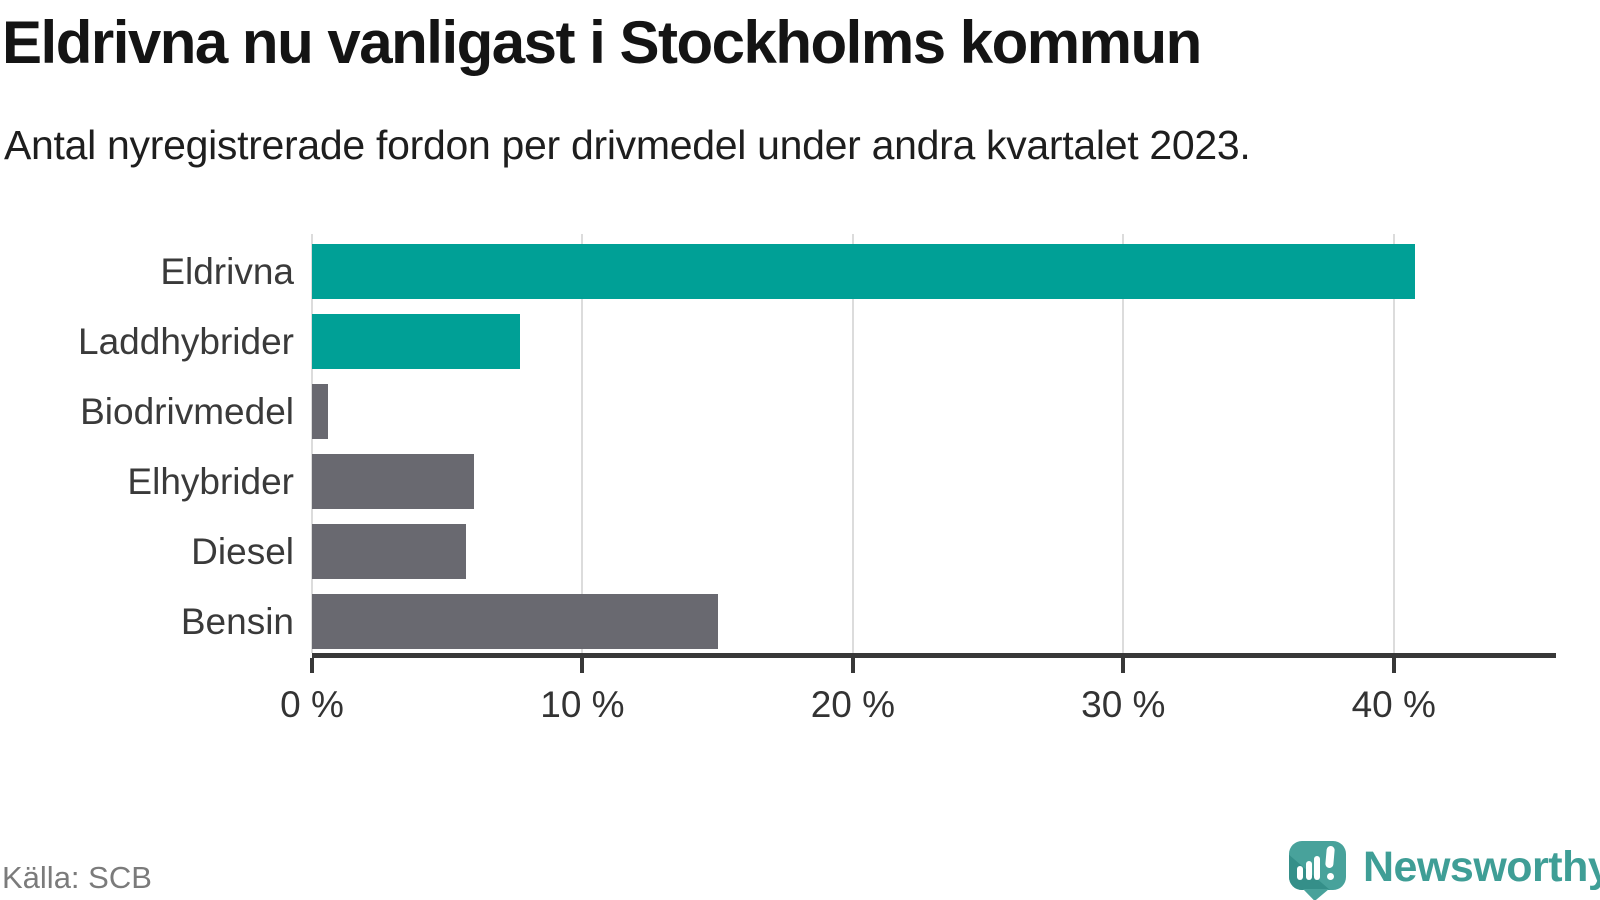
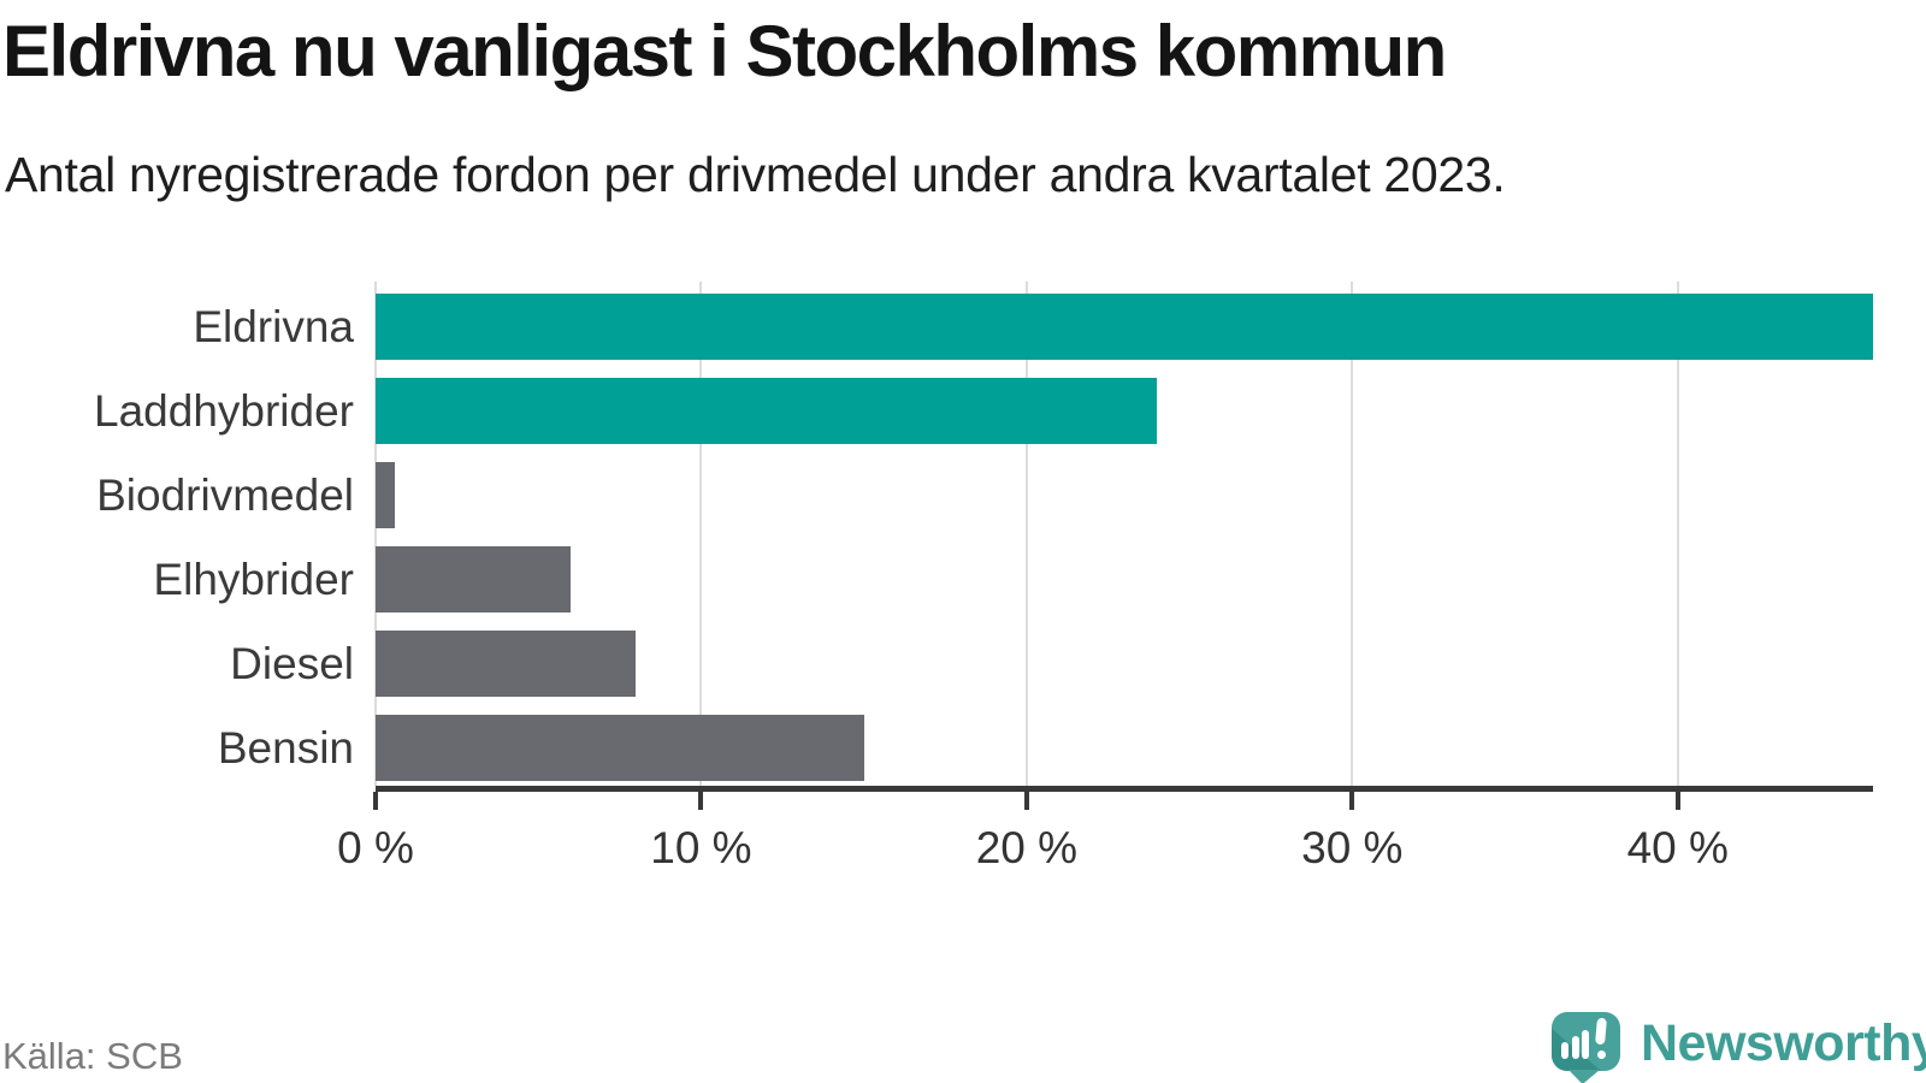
Eldrivna: 40.8% -> 46.0%
Laddhybrider: 7.7% -> 24.0%
Diesel: 5.7% -> 8.0%
